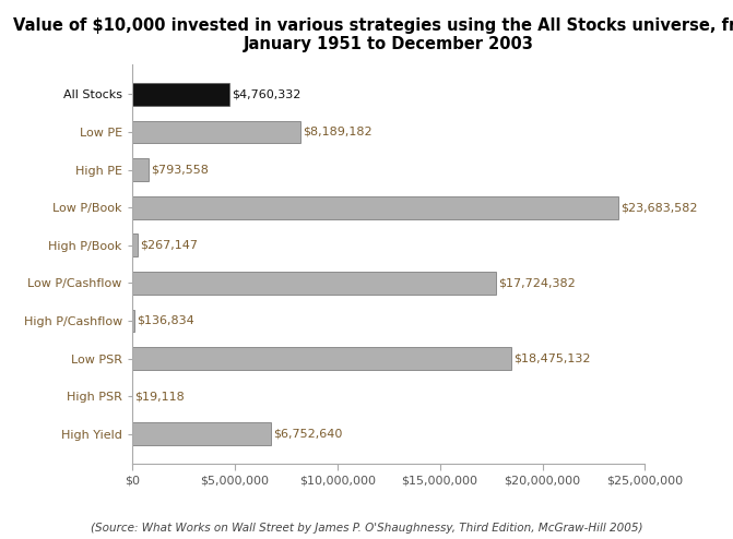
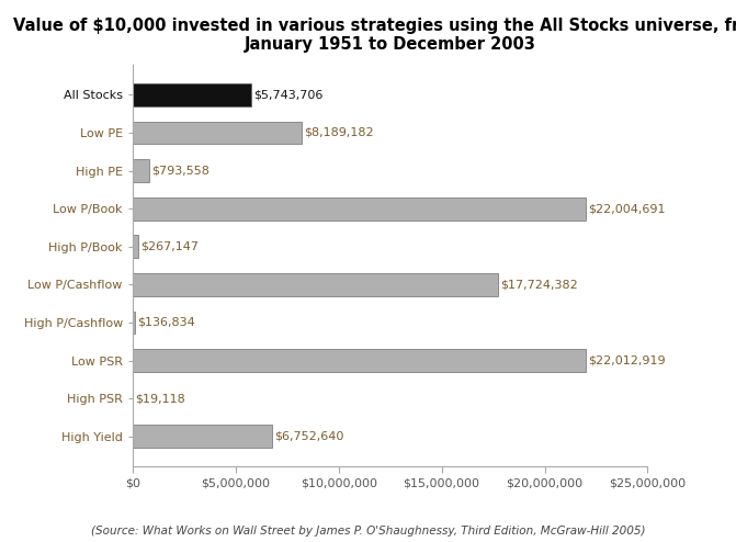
All Stocks: $4,760,332 -> $5,743,706
Low P/Book: $23,683,582 -> $22,004,691
Low PSR: $18,475,132 -> $22,012,919
